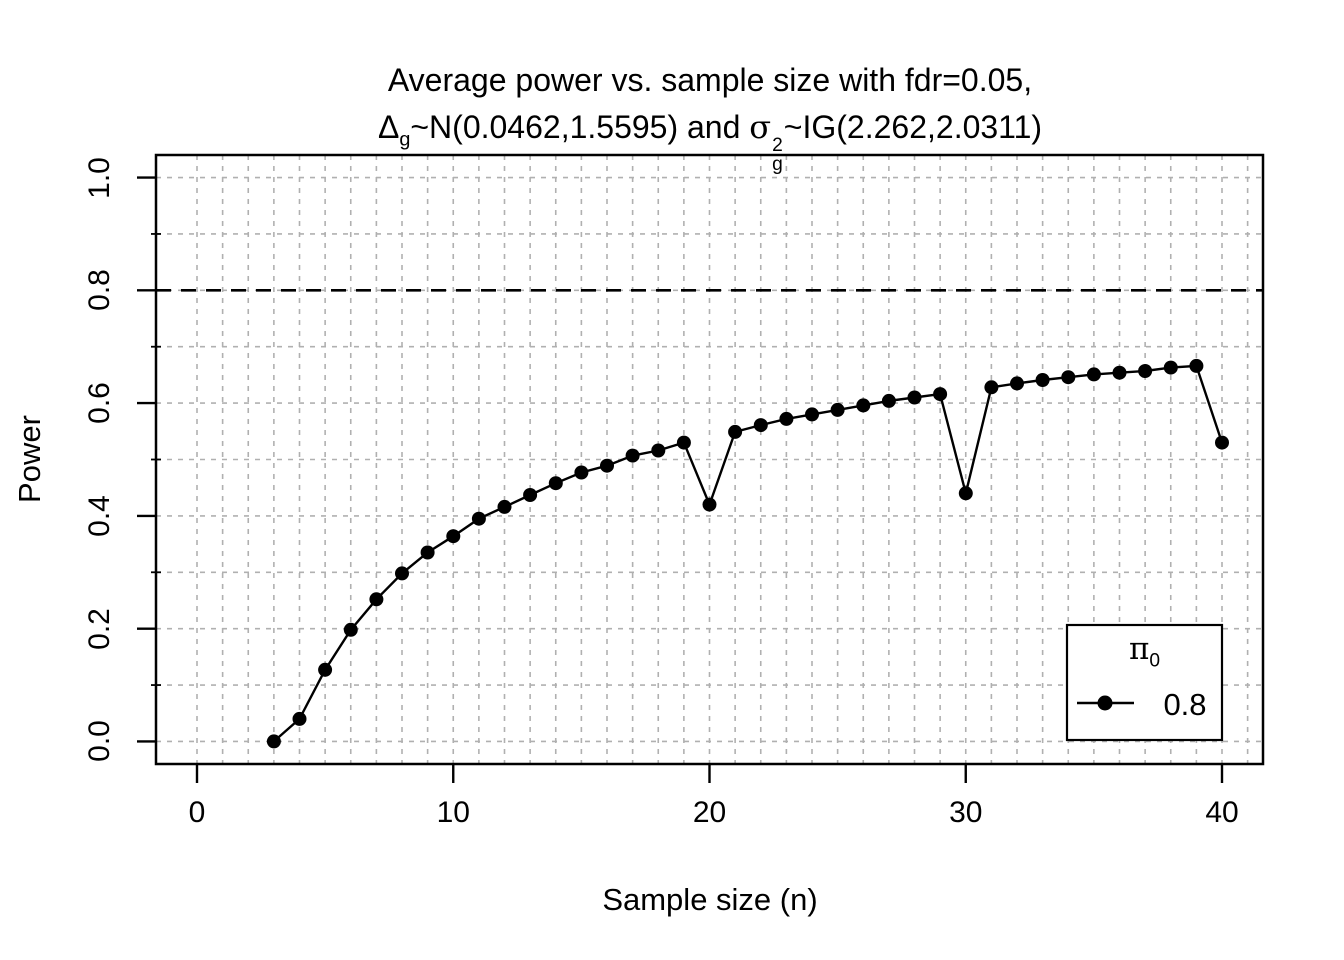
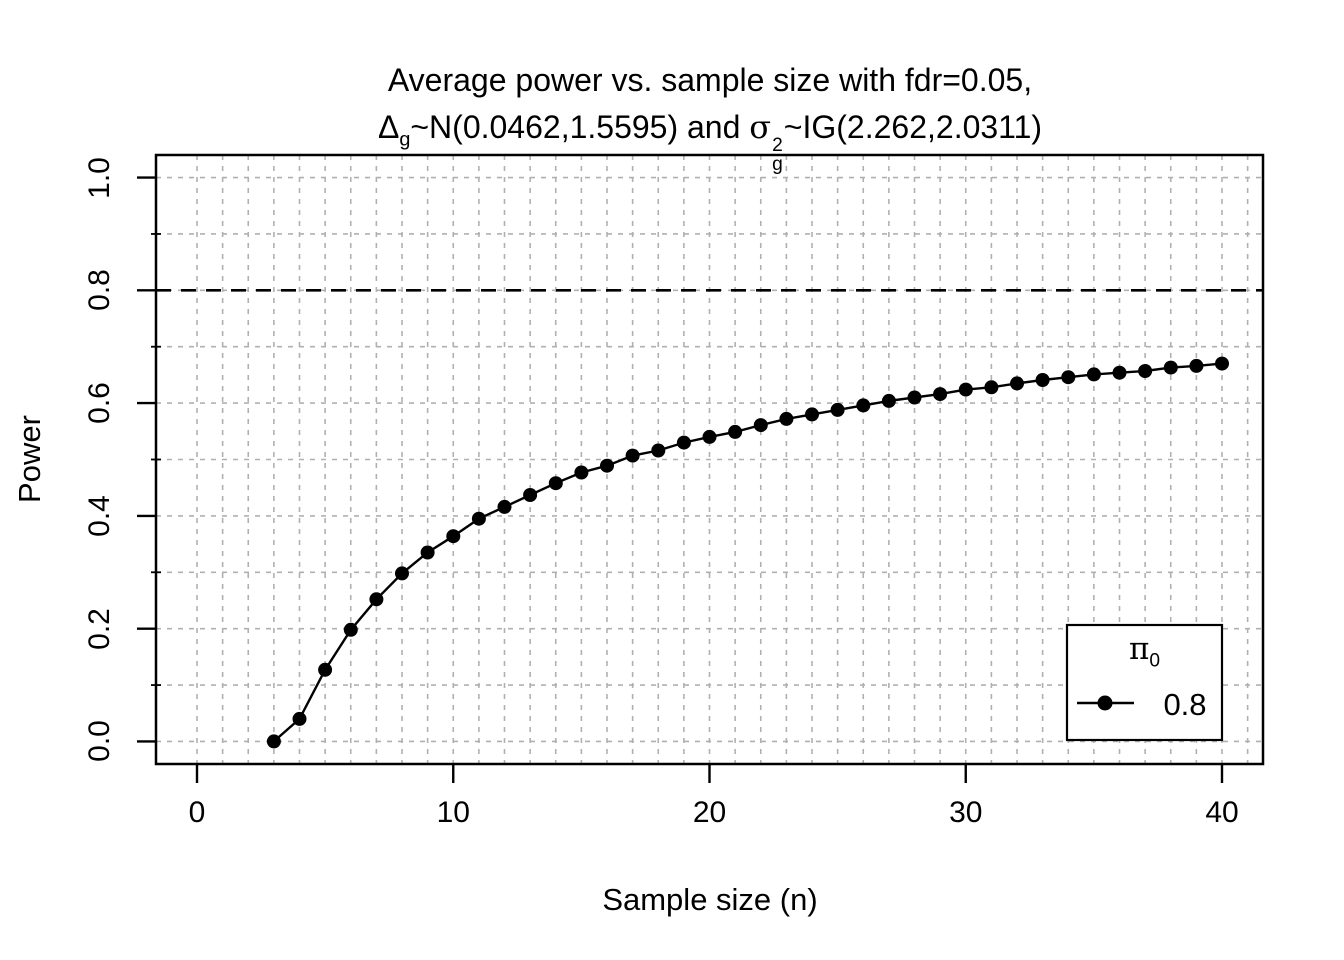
20: 0.42 -> 0.54
30: 0.44 -> 0.62
40: 0.53 -> 0.67
